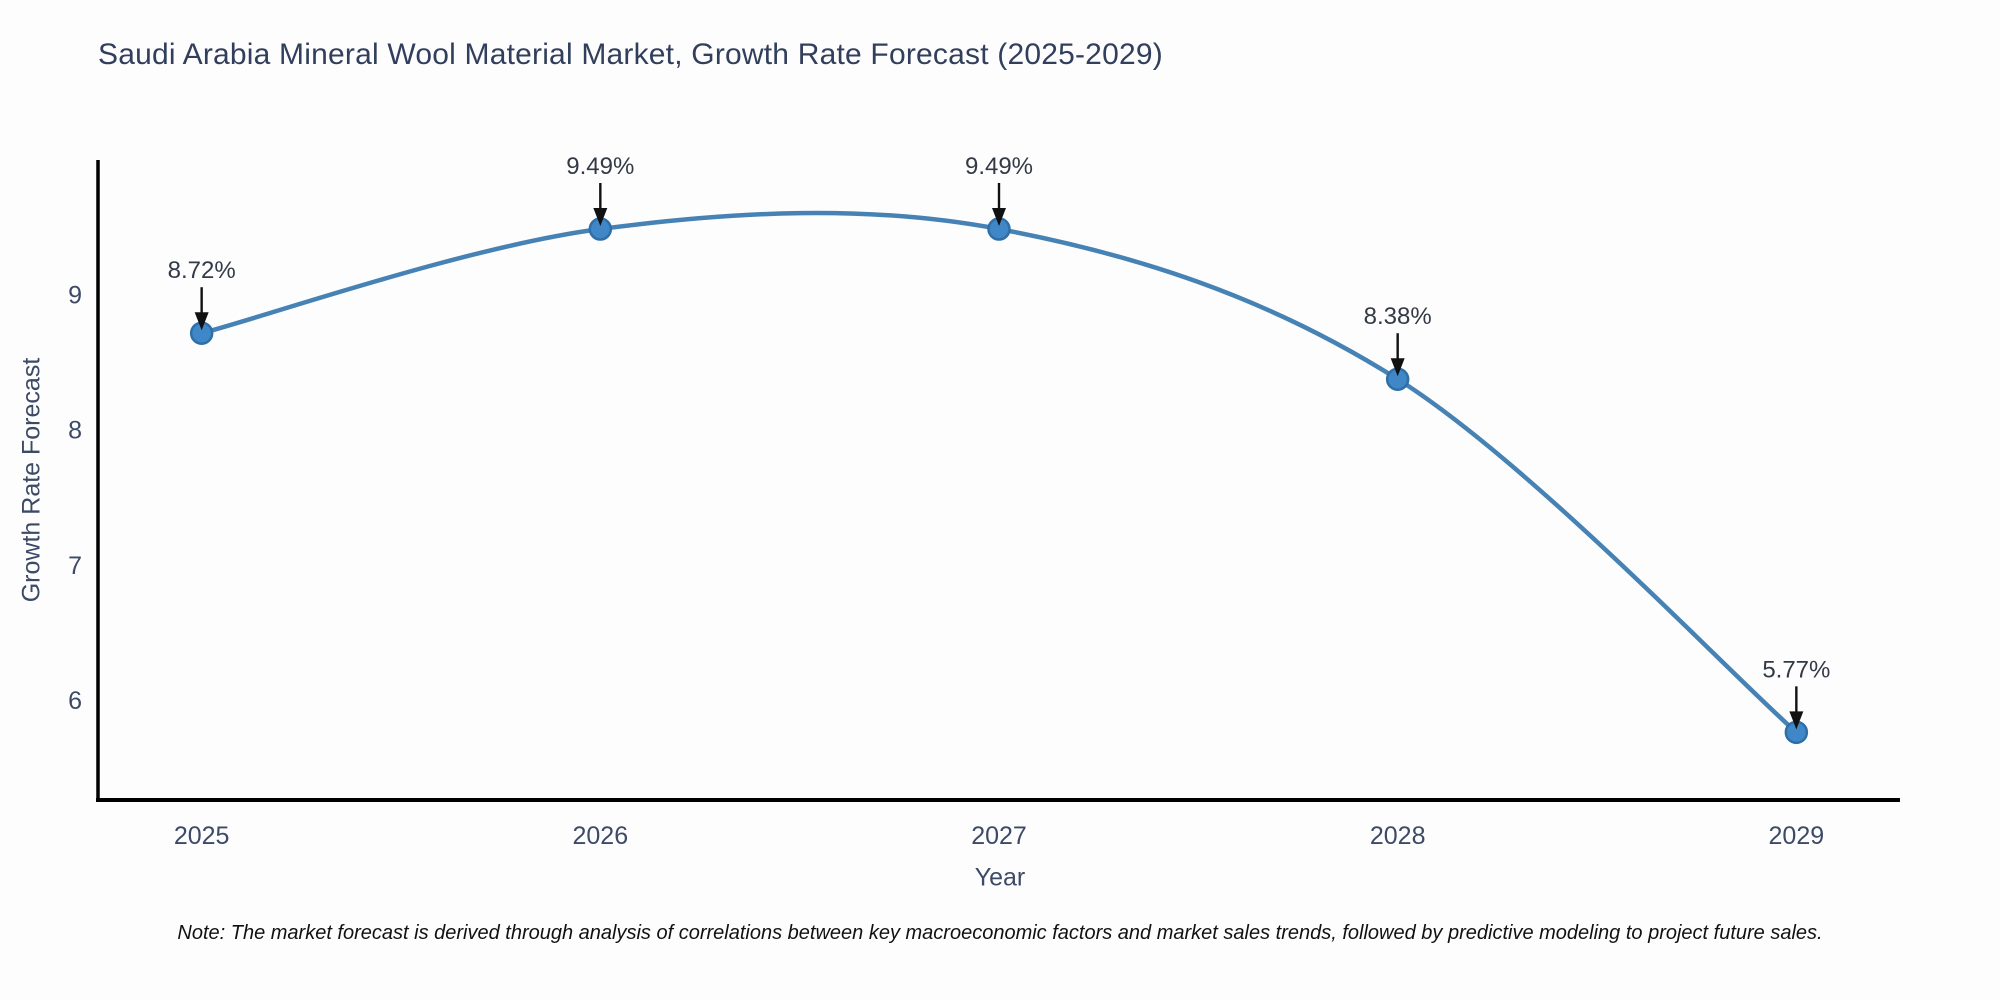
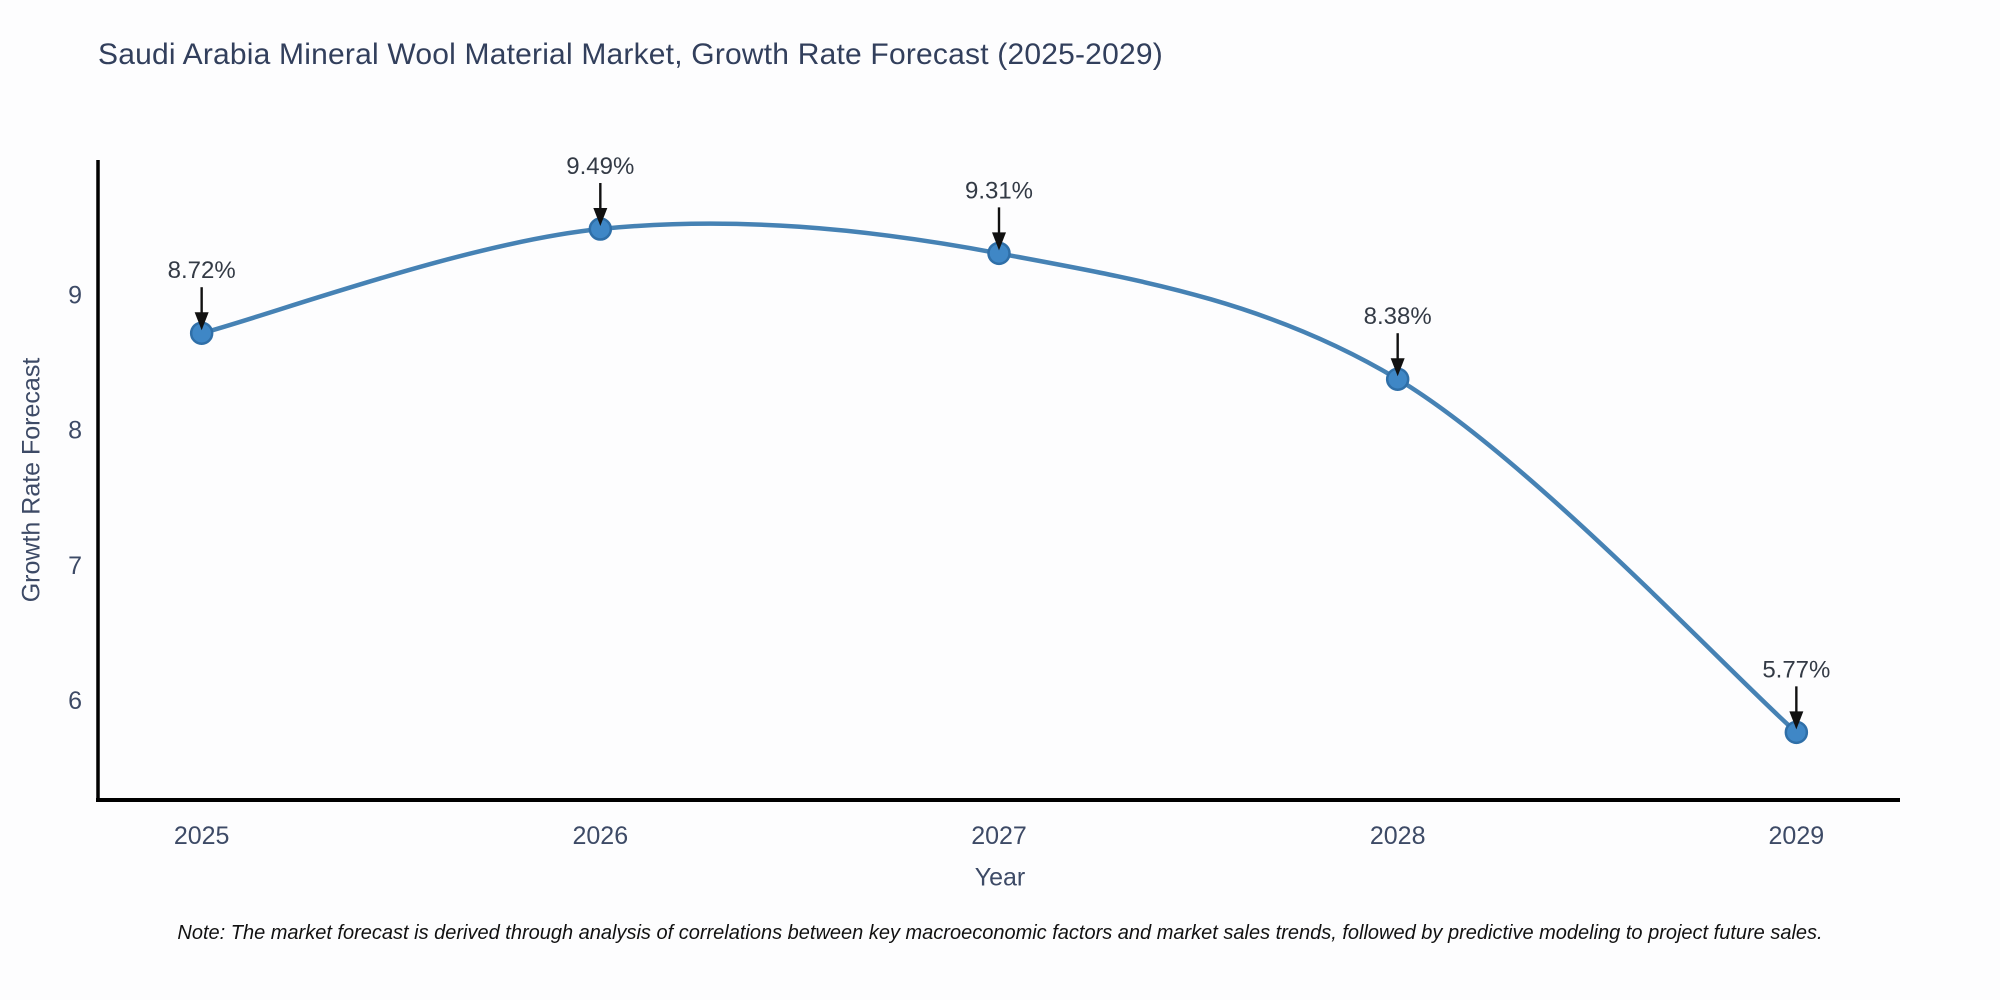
2027: 9.49% -> 9.31%
